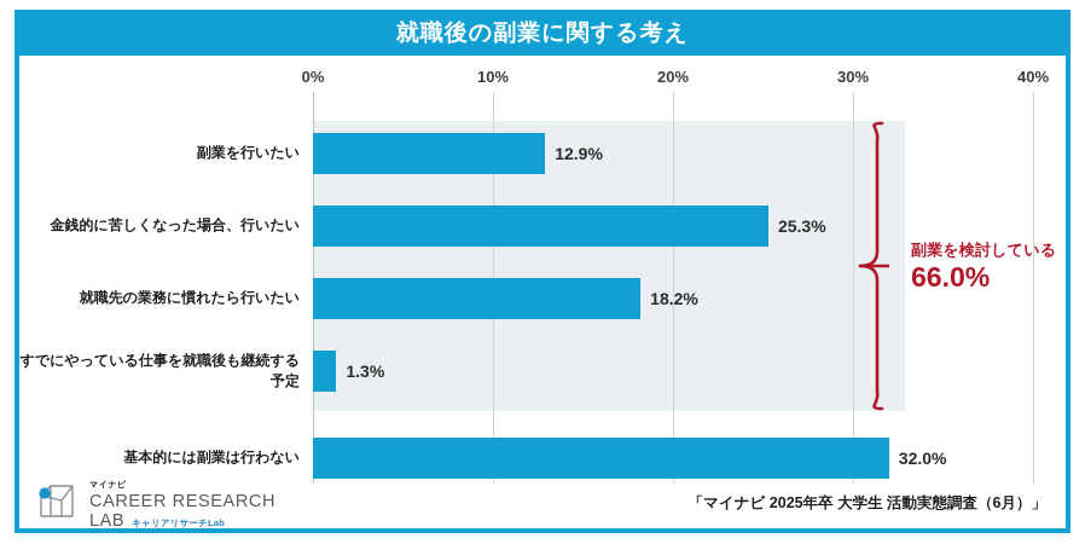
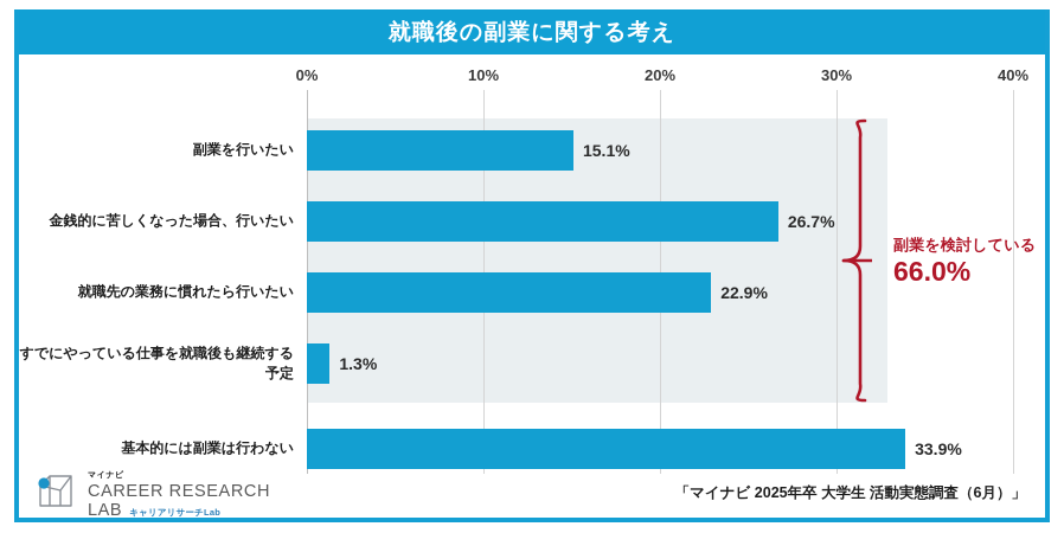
副業を行いたい: 12.9% -> 15.1%
金銭的に苦しくなった場合、行いたい: 25.3% -> 26.7%
就職先の業務に慣れたら行いたい: 18.2% -> 22.9%
基本的には副業は行わない: 32.0% -> 33.9%
